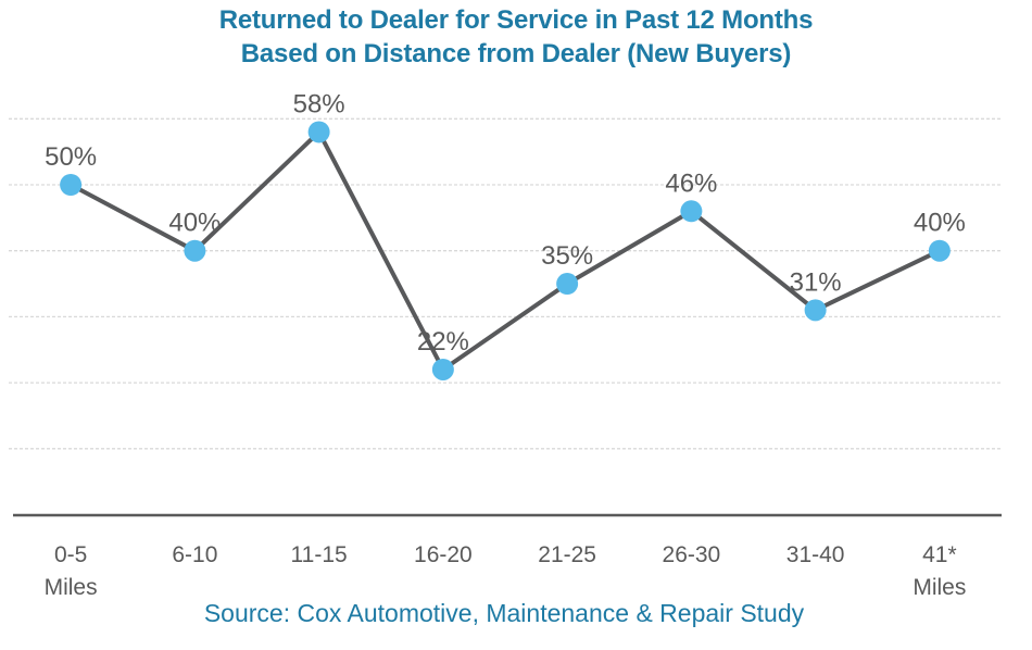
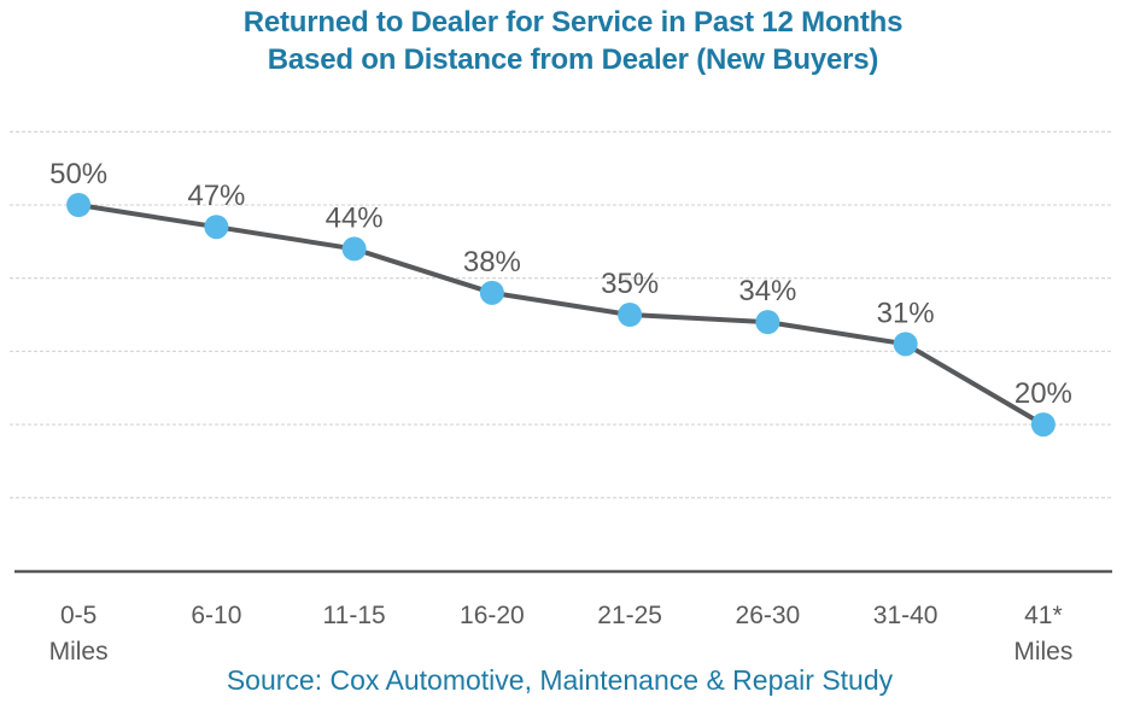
6-10: 40% -> 47%
11-15: 58% -> 44%
16-20: 22% -> 38%
26-30: 46% -> 34%
41*: 40% -> 20%
